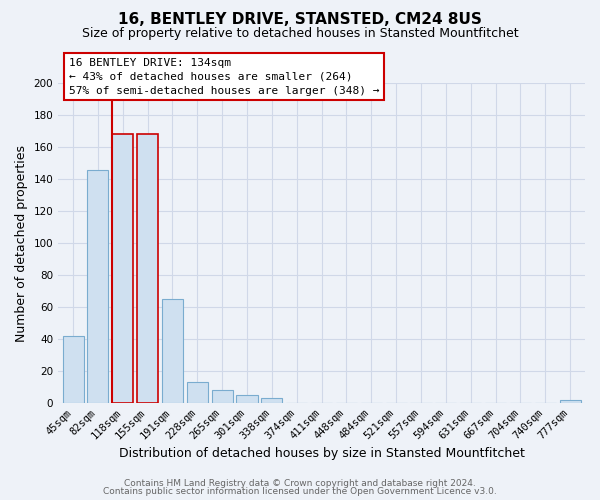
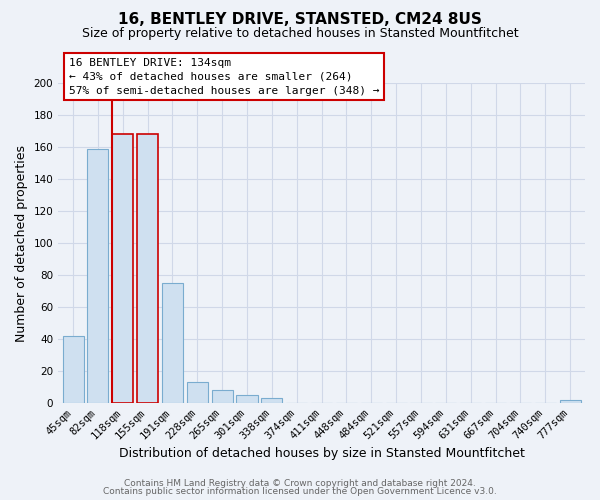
82sqm: 146 -> 159
191sqm: 65 -> 75
